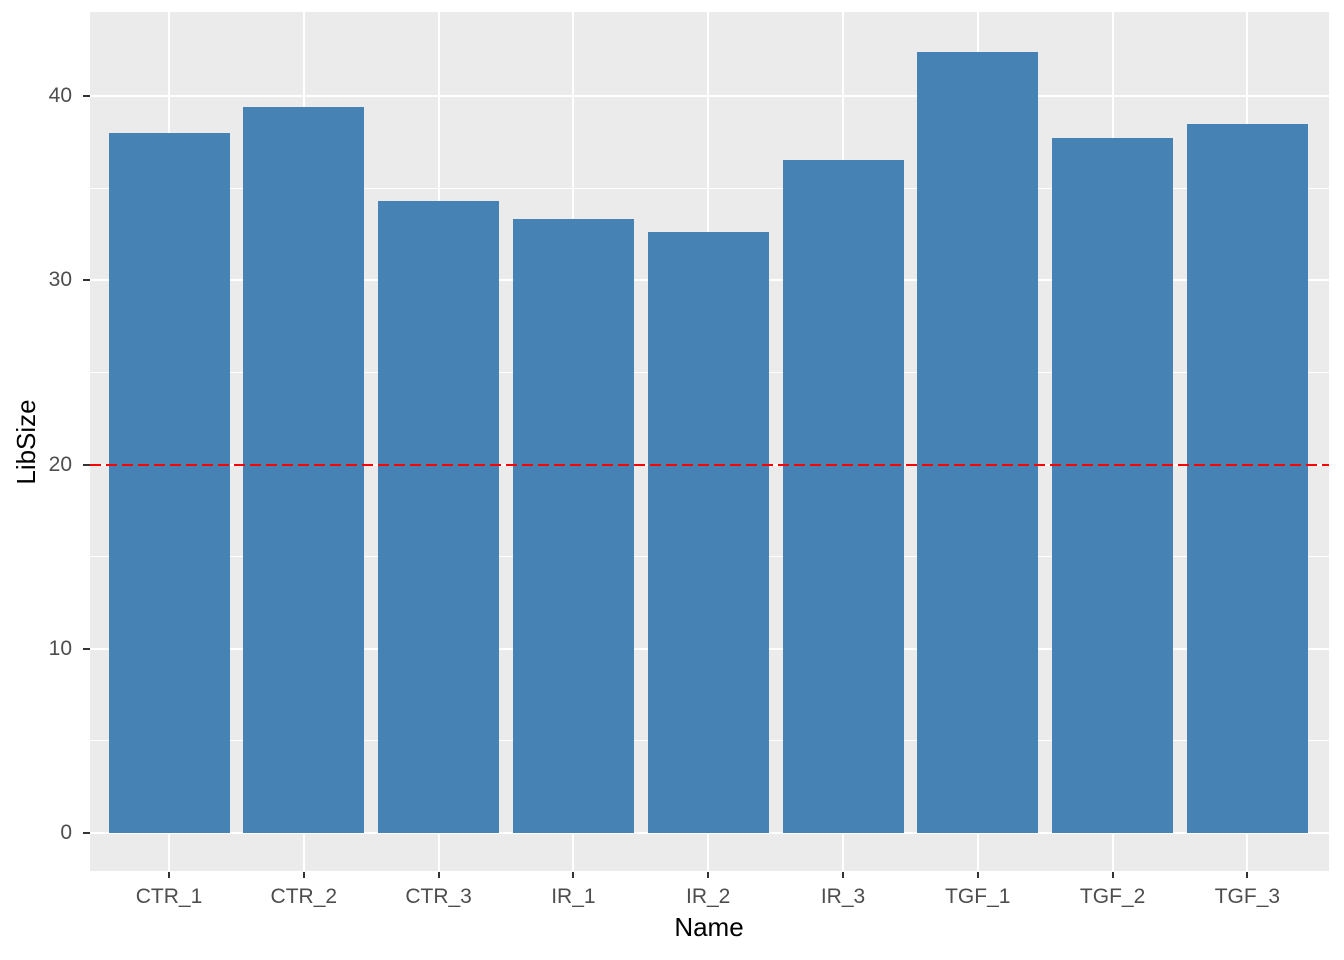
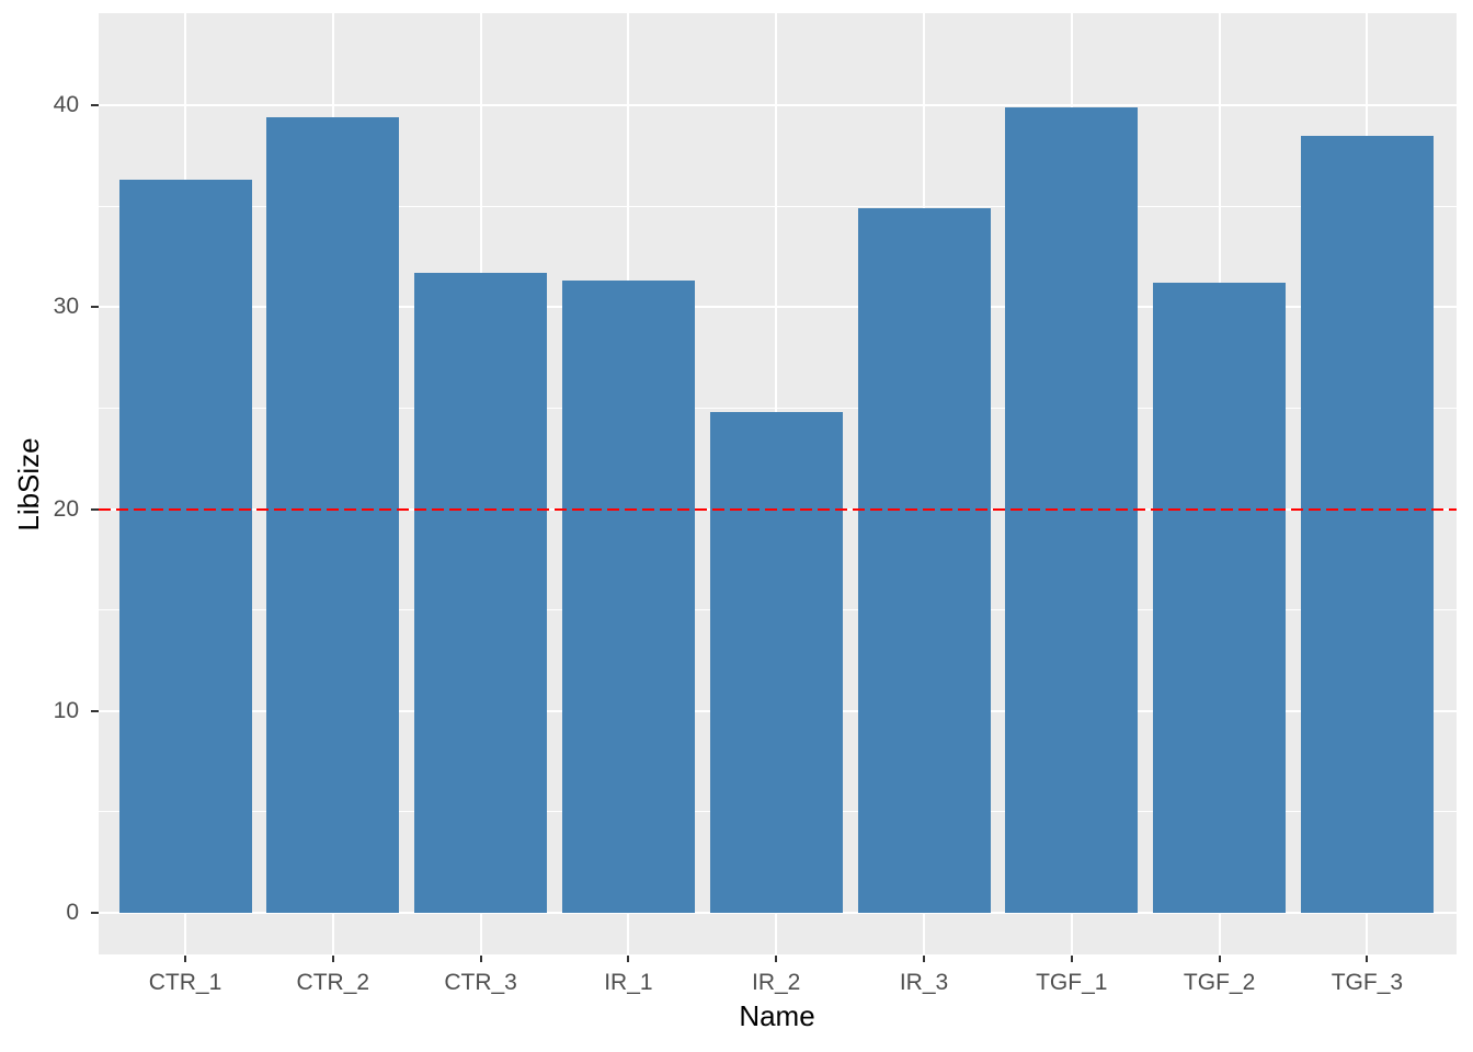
CTR_1: 38.0 -> 36.3
CTR_3: 34.3 -> 31.7
IR_1: 33.3 -> 31.3
IR_2: 32.6 -> 24.8
IR_3: 36.5 -> 34.9
TGF_1: 42.4 -> 39.9
TGF_2: 37.7 -> 31.2
